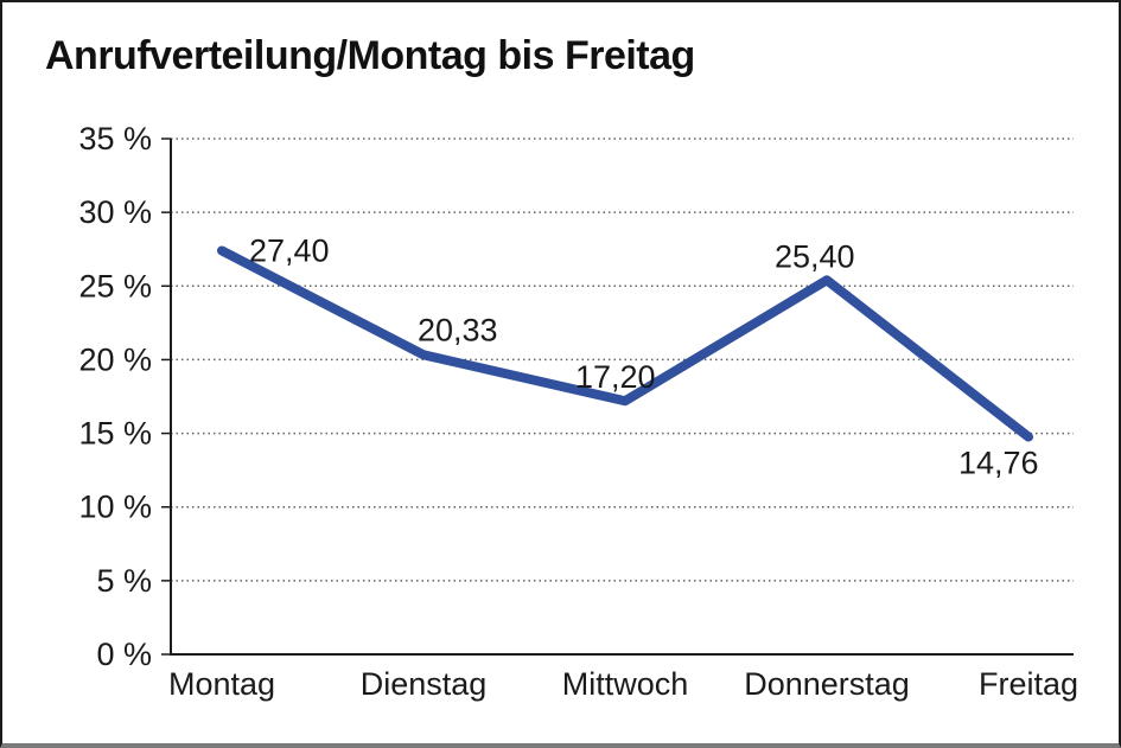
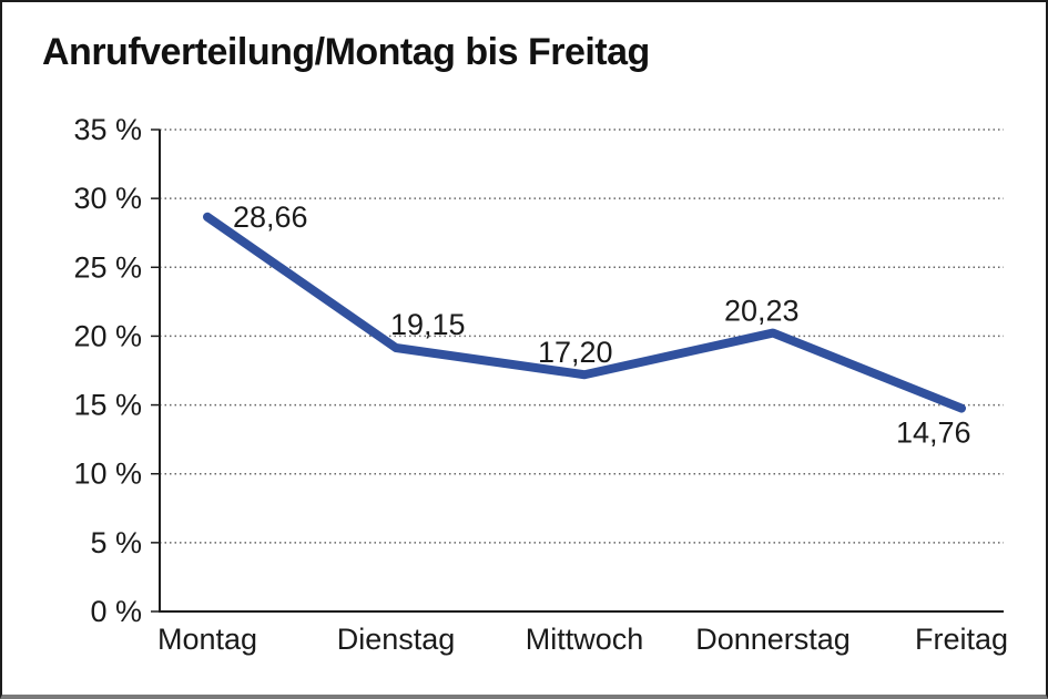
Montag: 27,40 -> 28,66
Dienstag: 20,33 -> 19,15
Donnerstag: 25,40 -> 20,23
